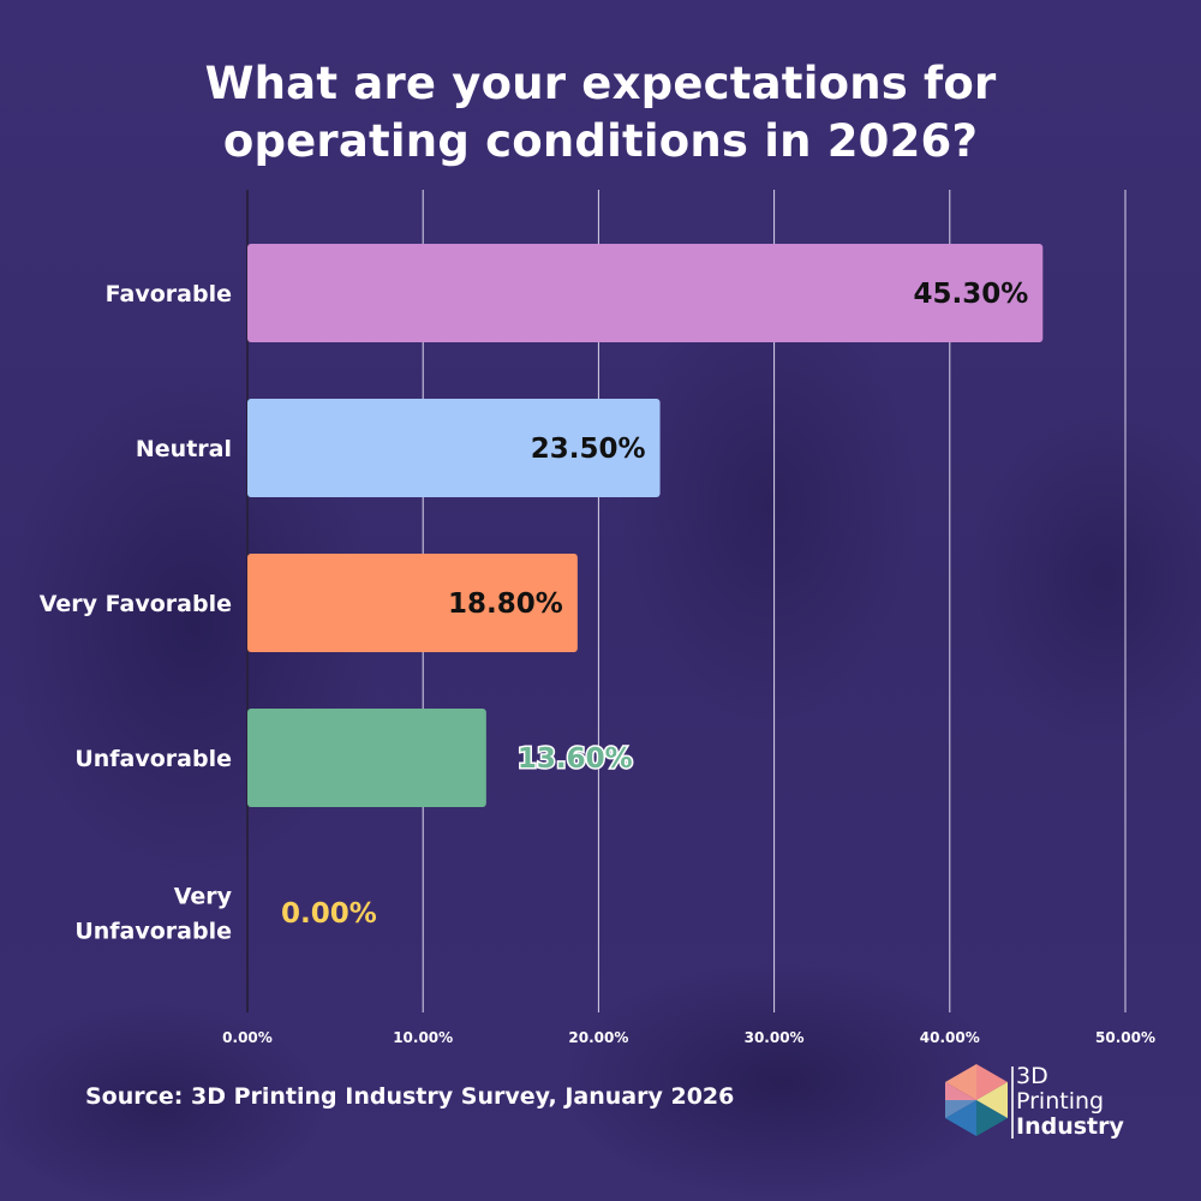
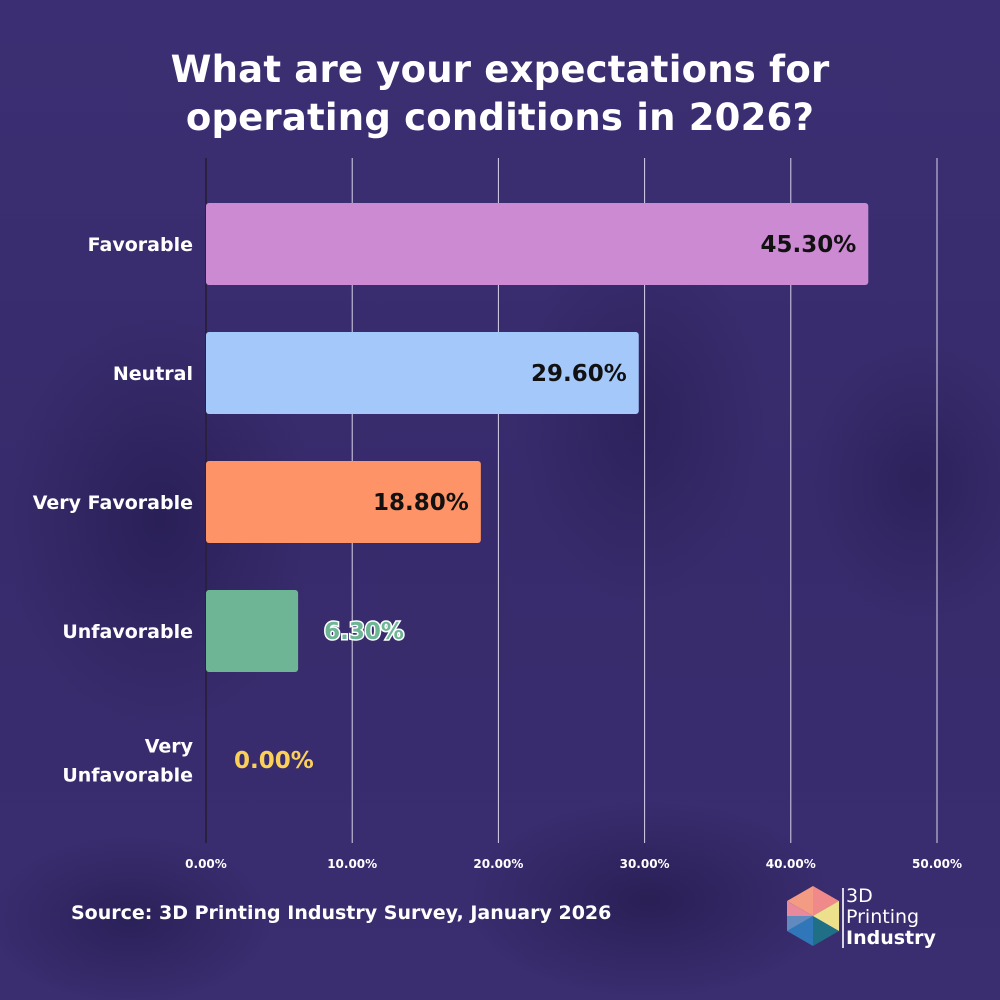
Neutral: 23.50% -> 29.60%
Unfavorable: 13.60% -> 6.30%
